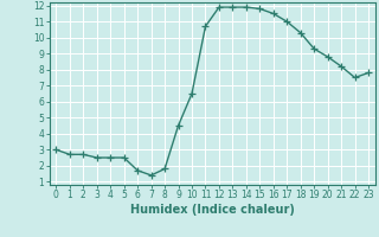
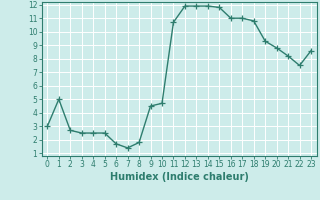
1: 2.7 -> 5.0
10: 6.5 -> 4.7
16: 11.5 -> 11.0
18: 10.3 -> 10.8
23: 7.8 -> 8.6
